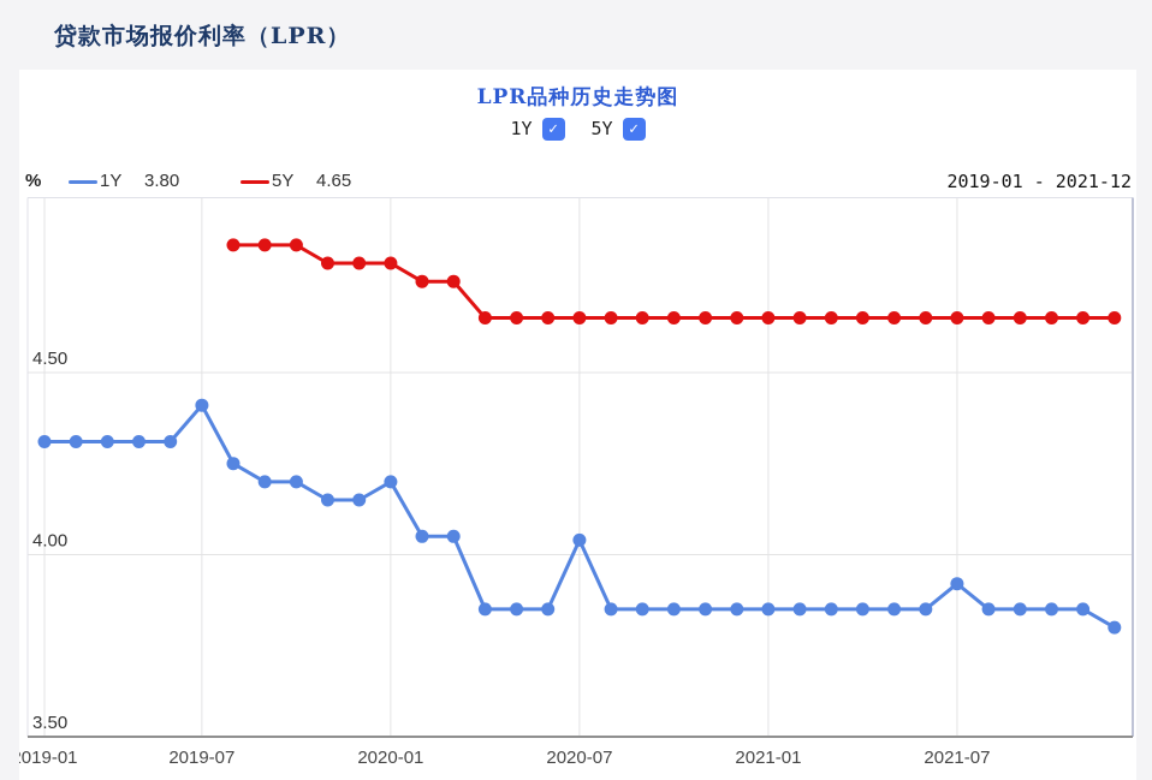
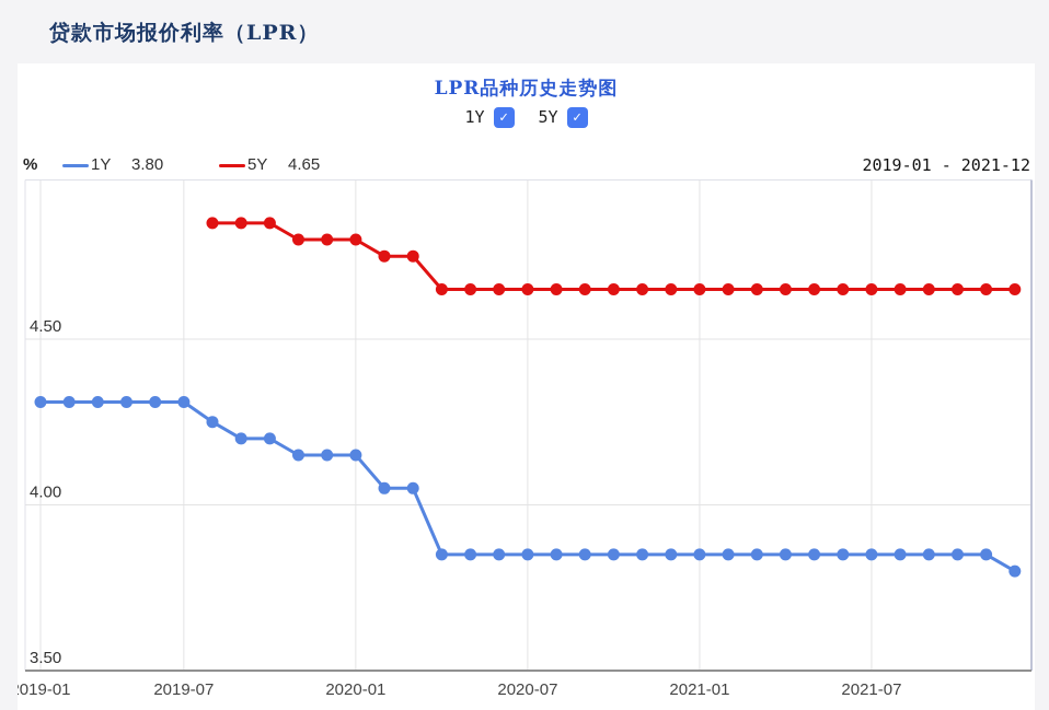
1Y/2019-07: 4.41 -> 4.31
1Y/2020-01: 4.20 -> 4.15
1Y/2020-07: 4.04 -> 3.85
1Y/2021-07: 3.92 -> 3.85
